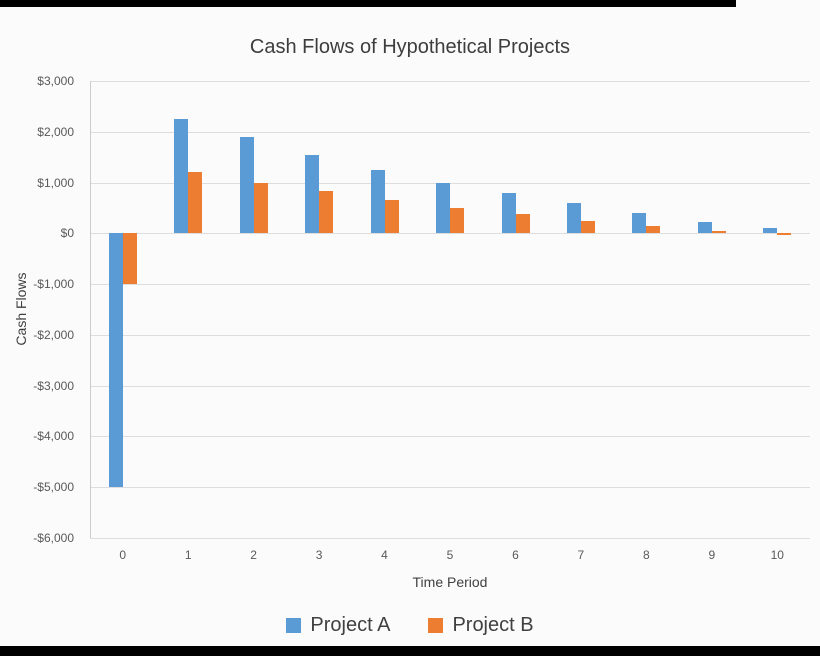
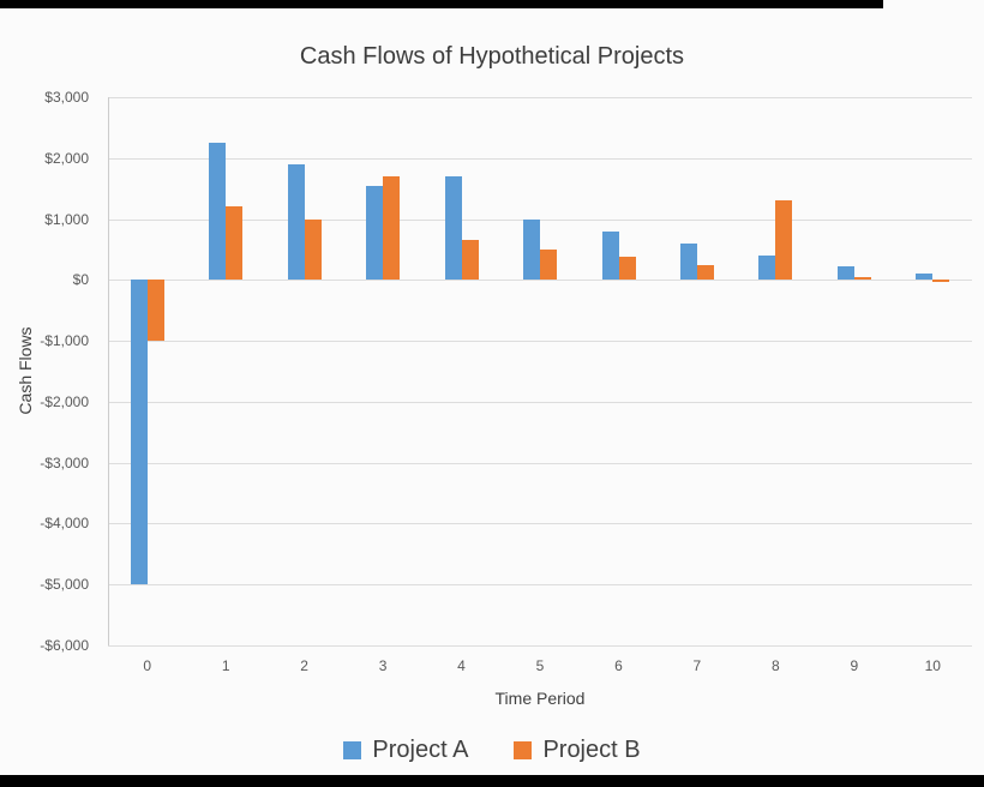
Project B/3: $800 -> $1700
Project A/4: $1200 -> $1700
Project B/8: $200 -> $1300
